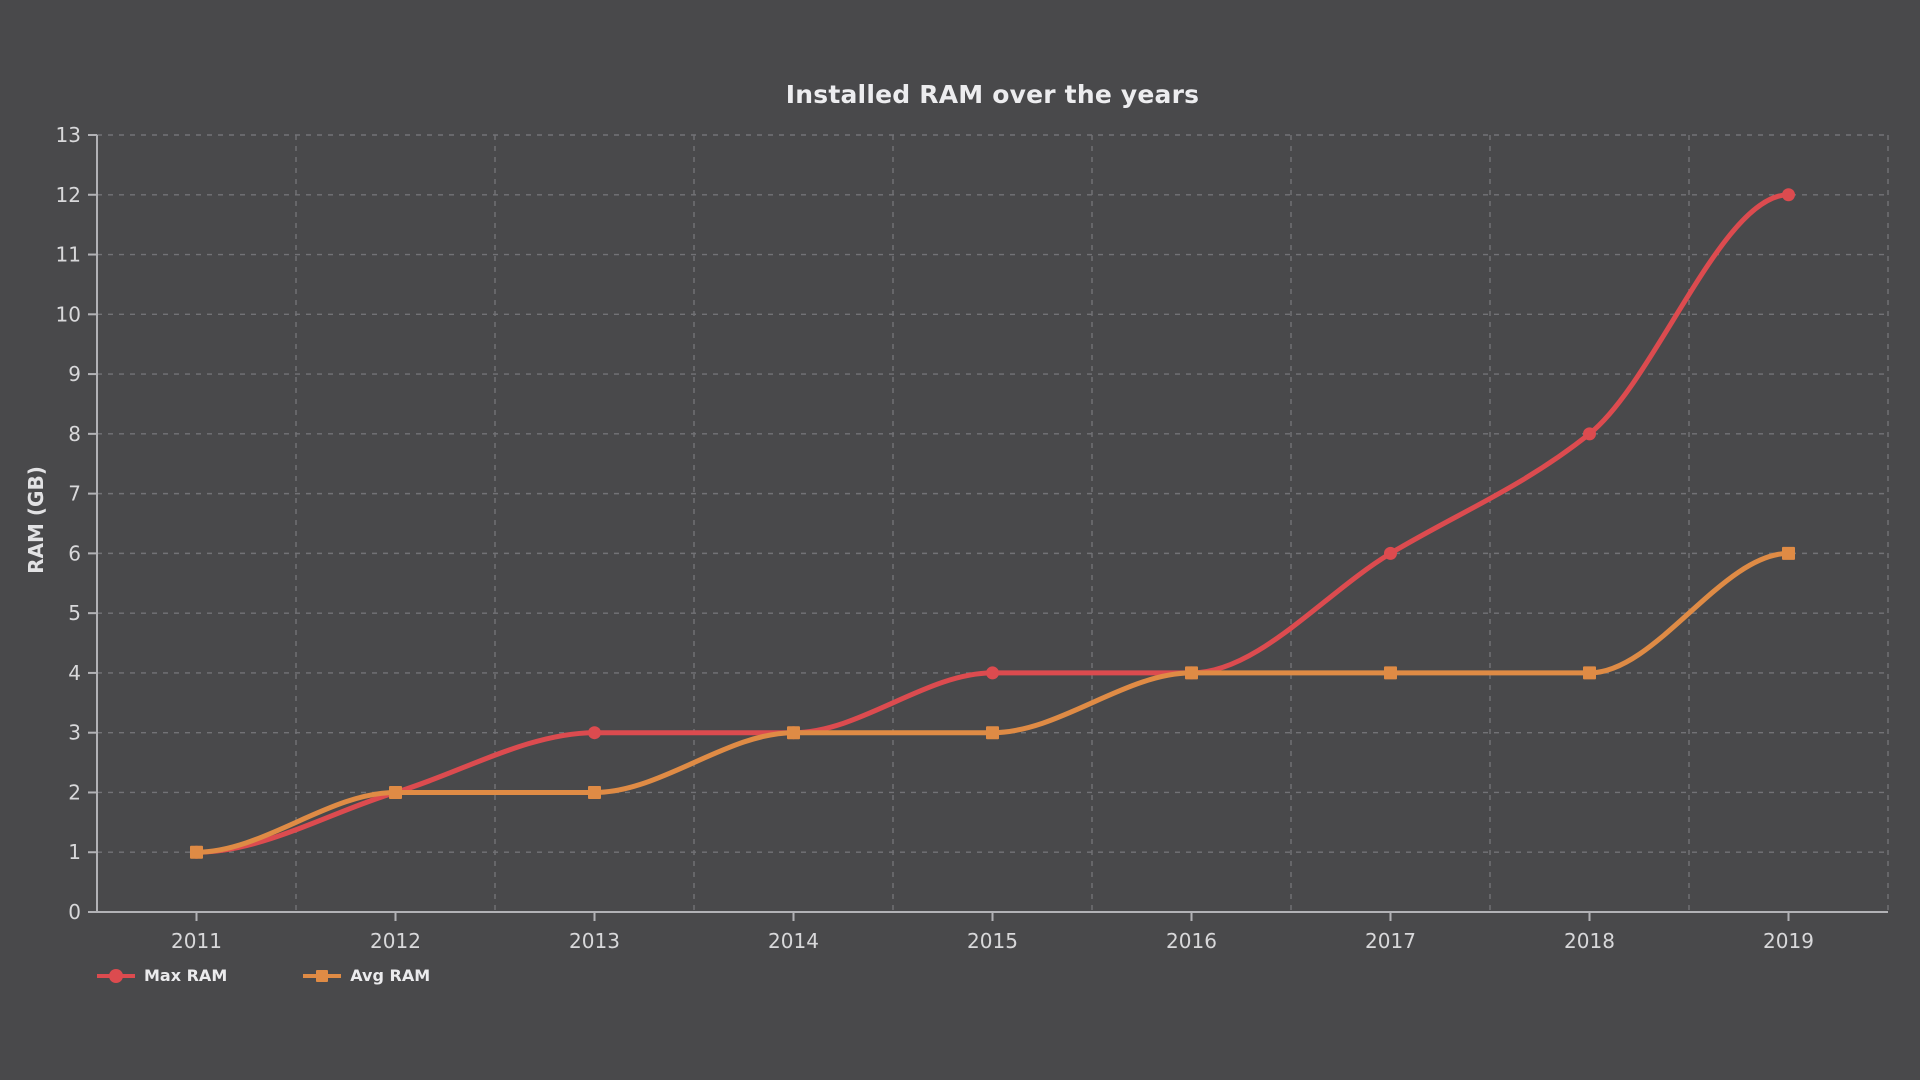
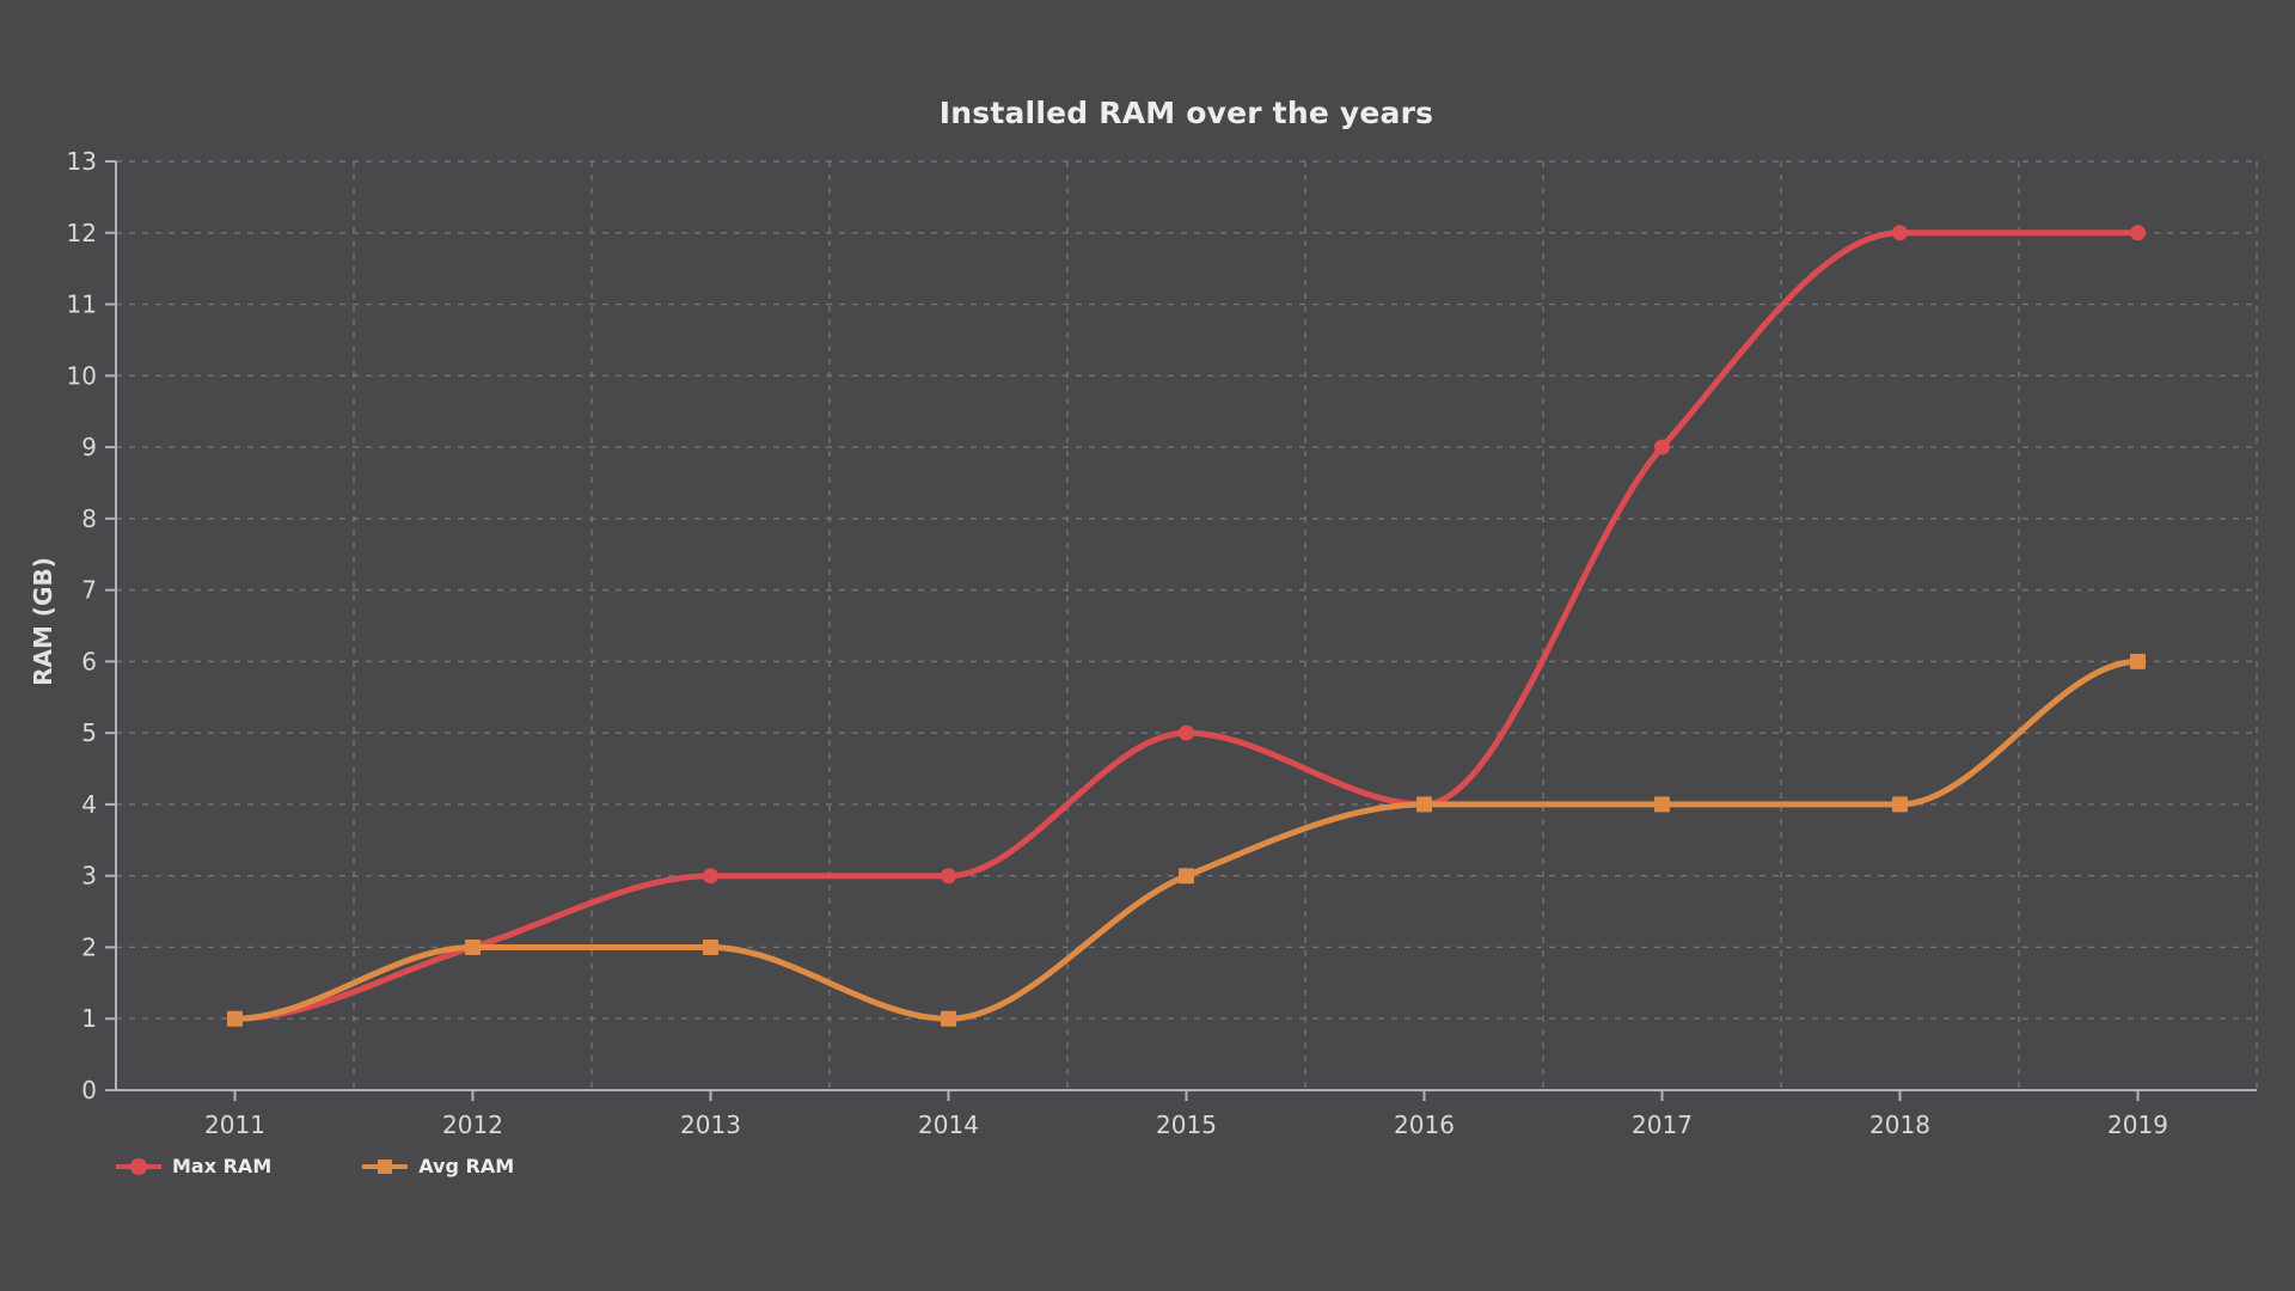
Avg RAM/2014: 3 -> 1
Max RAM/2015: 4 -> 5
Max RAM/2017: 6 -> 9
Max RAM/2018: 8 -> 12
